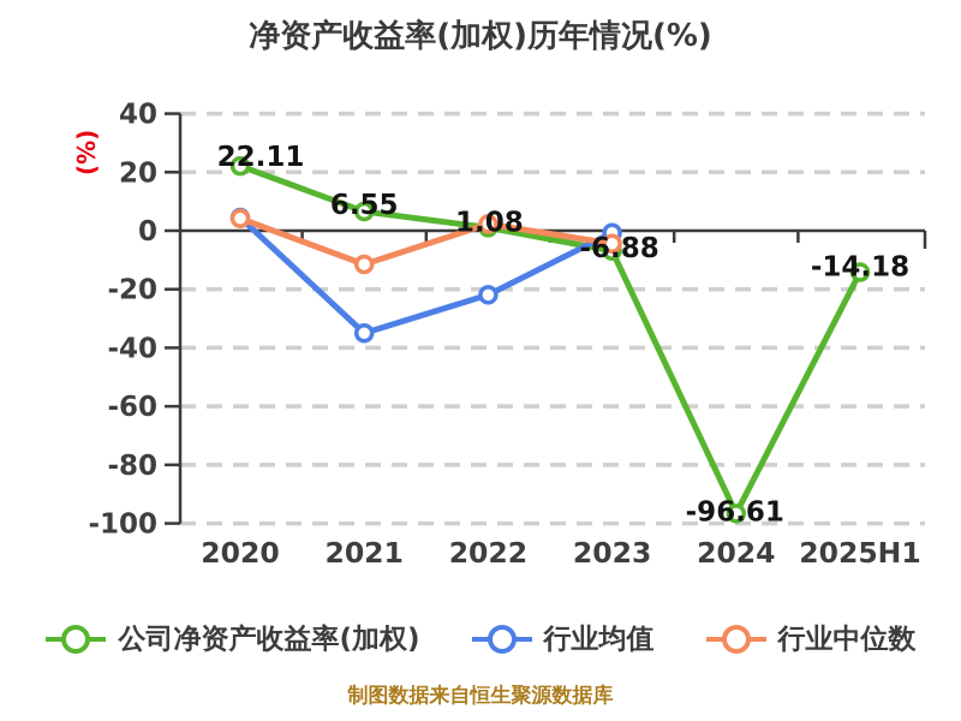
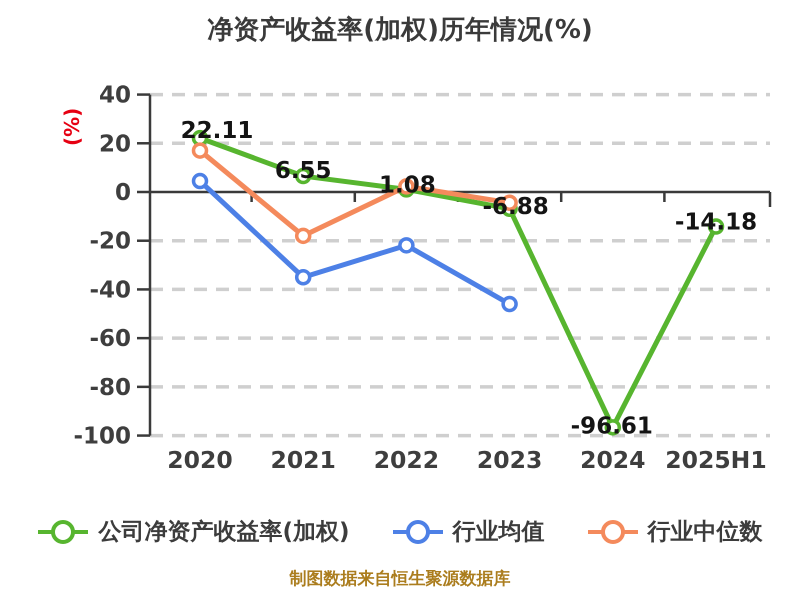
行业中位数/2020: 4 -> 17
行业中位数/2021: -12 -> -18
行业均值/2023: -1 -> -46
